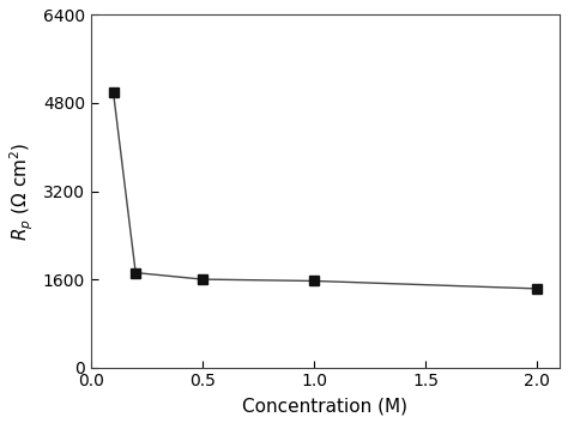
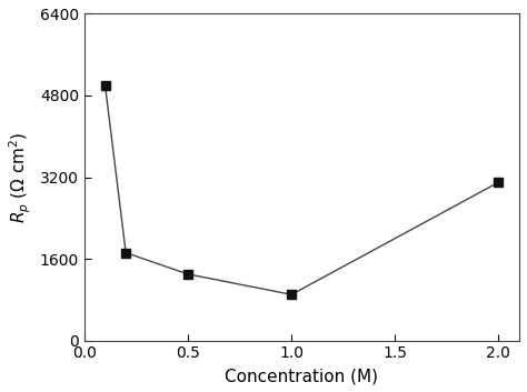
0.5: 1600 -> 1300
1.0: 1570 -> 900
2.0: 1430 -> 3100
